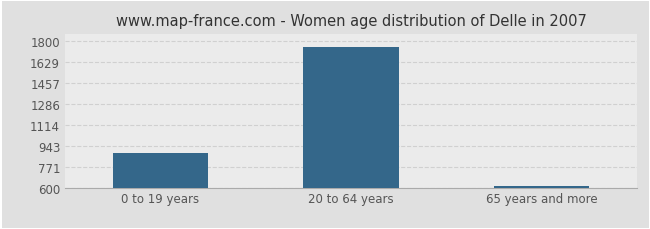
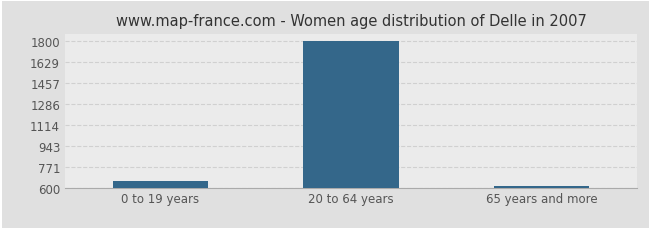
0 to 19 years: 880 -> 650
20 to 64 years: 1750 -> 1800
